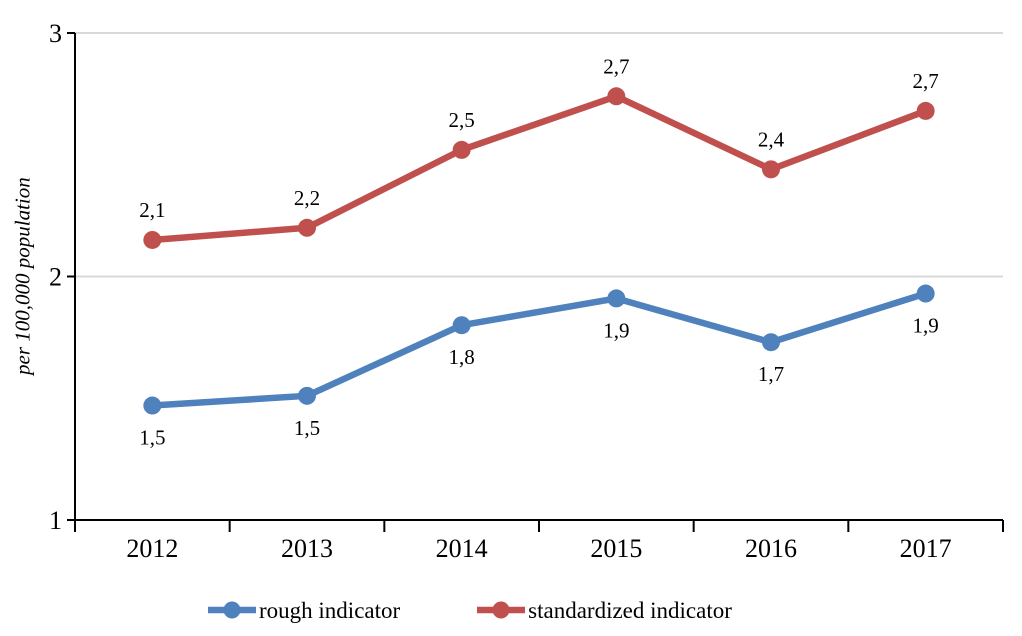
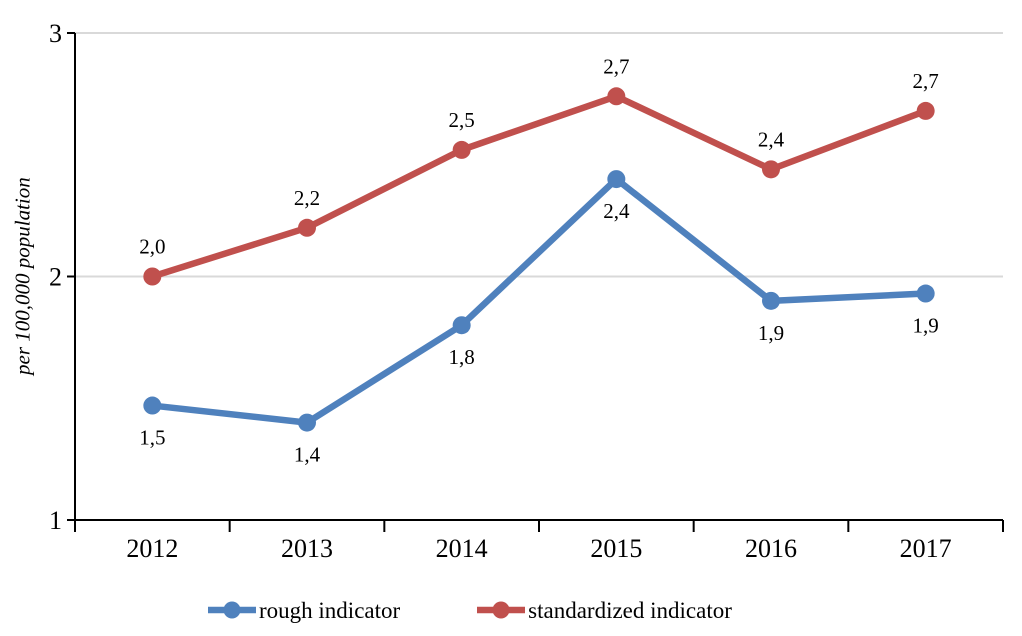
standardized indicator/2012: 2,1 -> 2,0
rough indicator/2013: 1,5 -> 1,4
rough indicator/2015: 1,9 -> 2,4
rough indicator/2016: 1,7 -> 1,9
